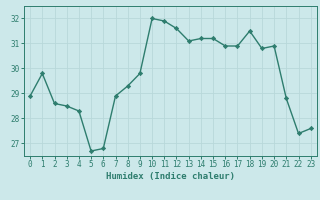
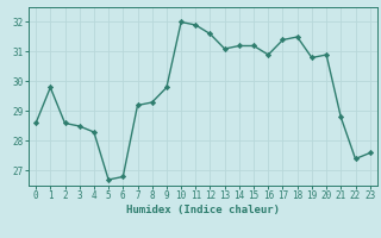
0: 28.9 -> 28.6
7: 28.9 -> 29.2
17: 30.9 -> 31.4
